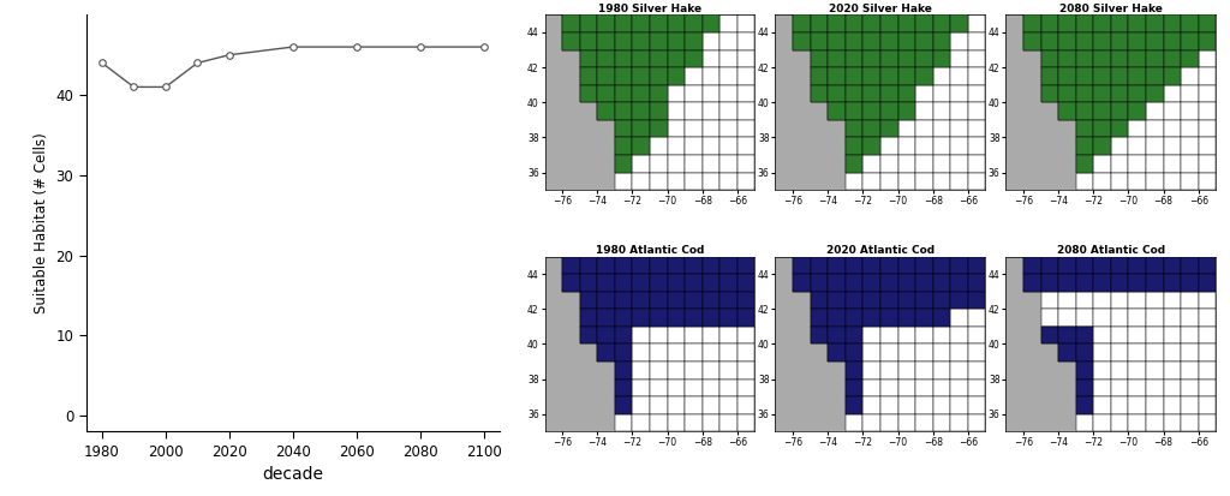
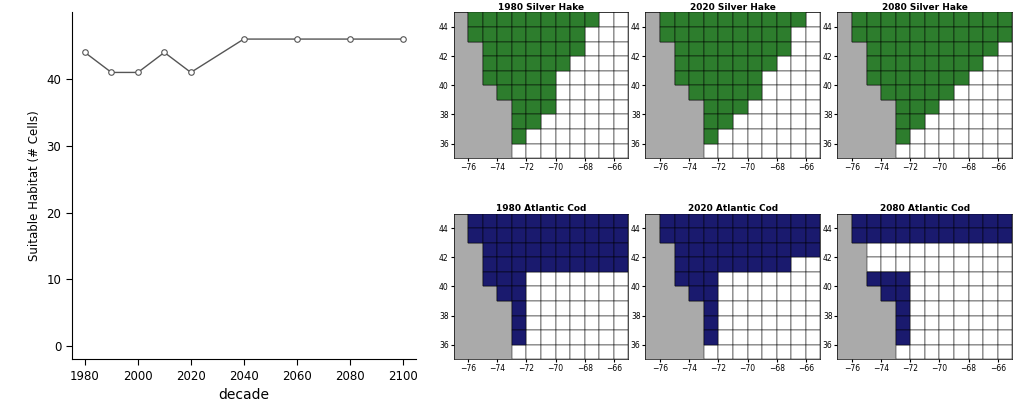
2020: 45 -> 41
